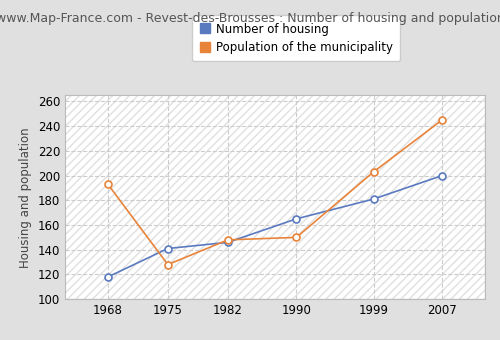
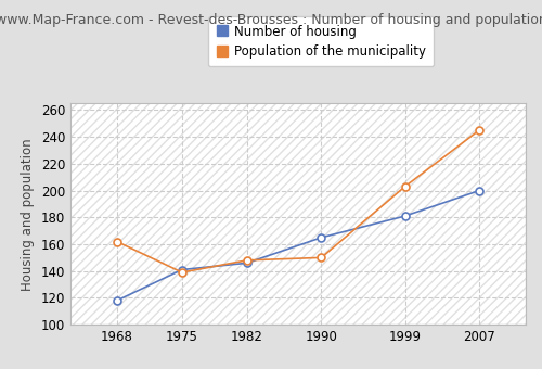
Population of the municipality/1968: 193 -> 162
Population of the municipality/1975: 128 -> 139
